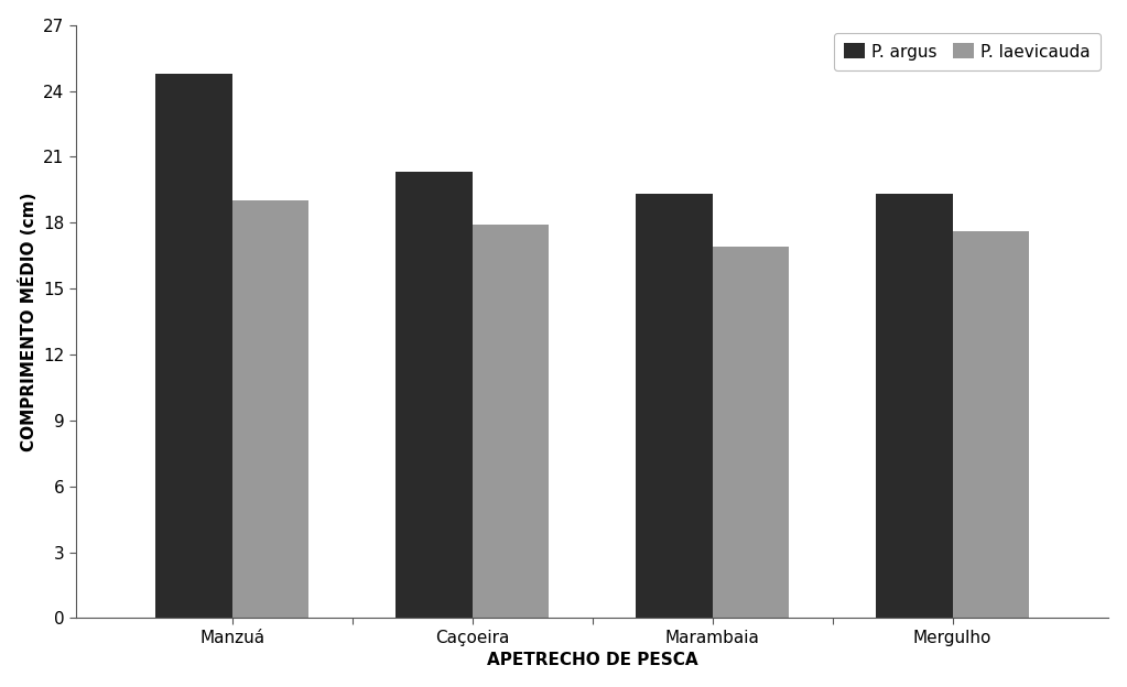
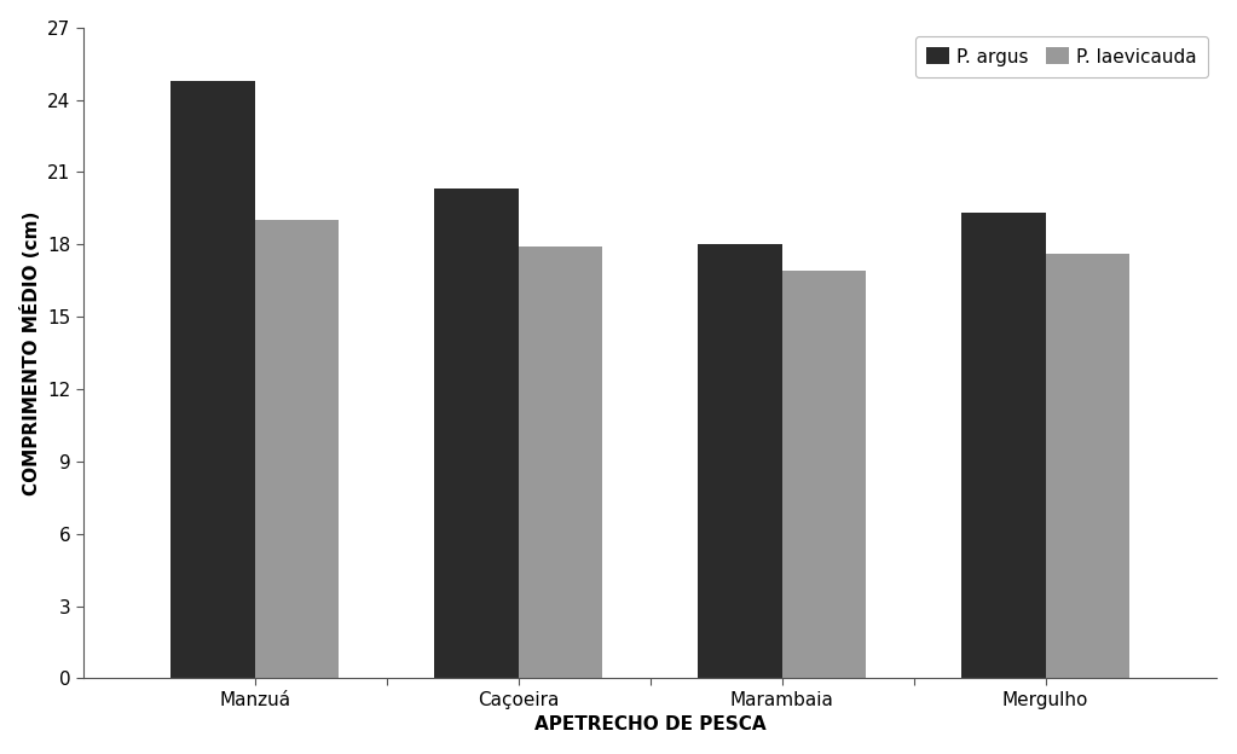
P. argus/Marambaia: 19.3 -> 18.0
